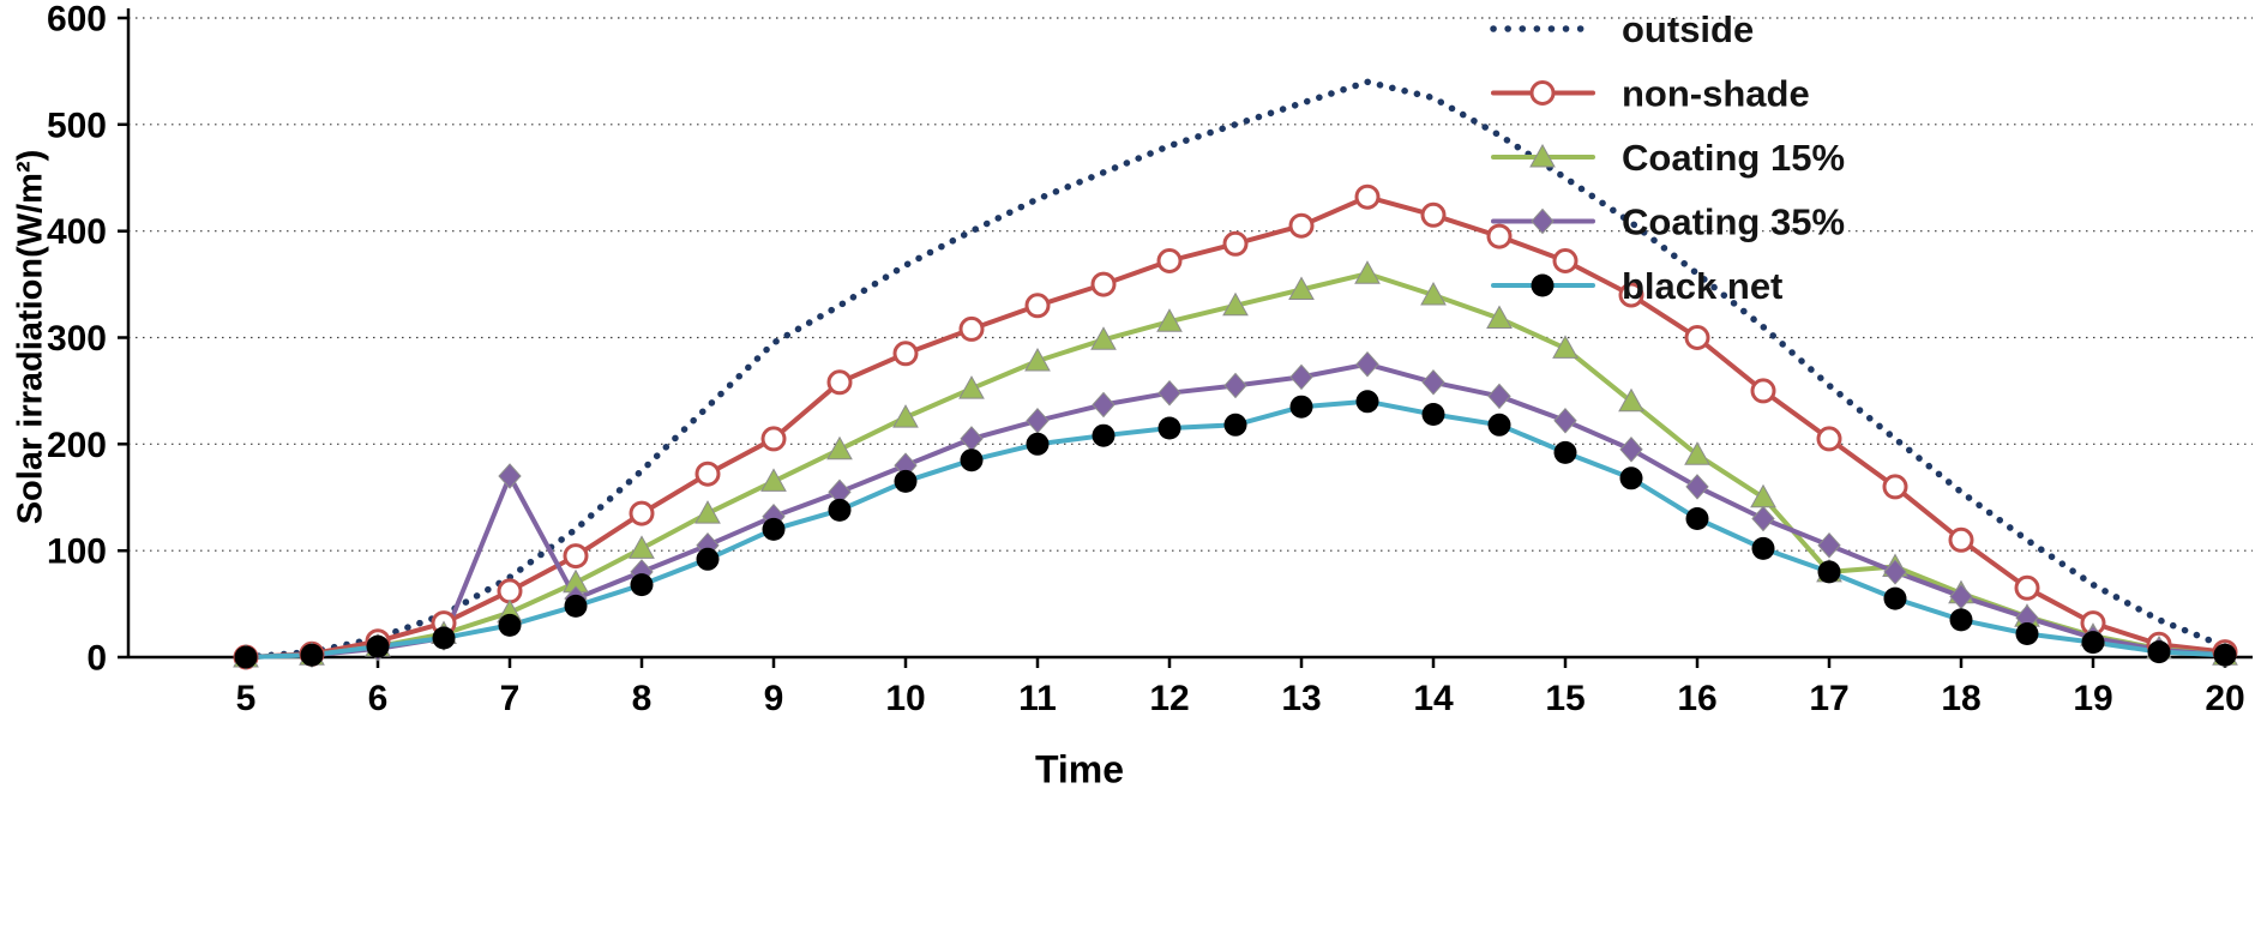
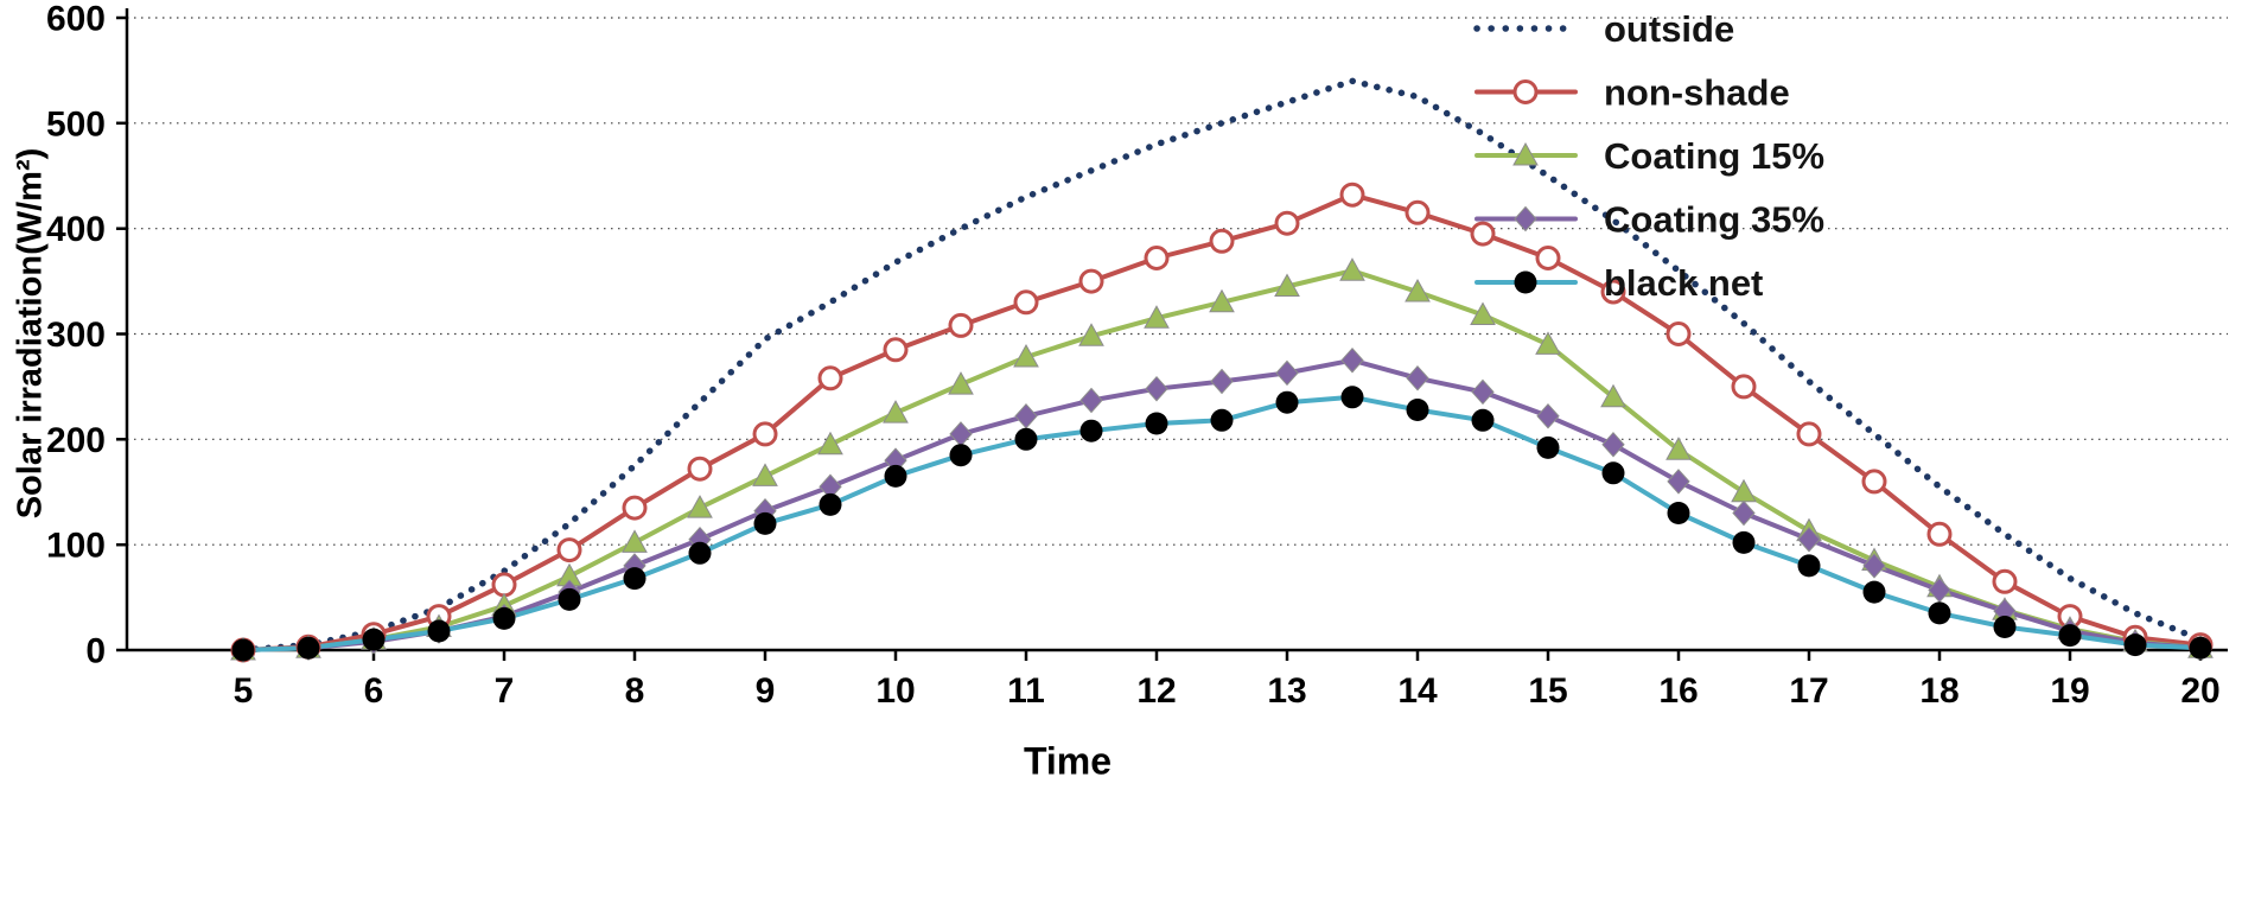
Coating 35%/7: 170 -> 30
Coating 15%/17: 80 -> 110
